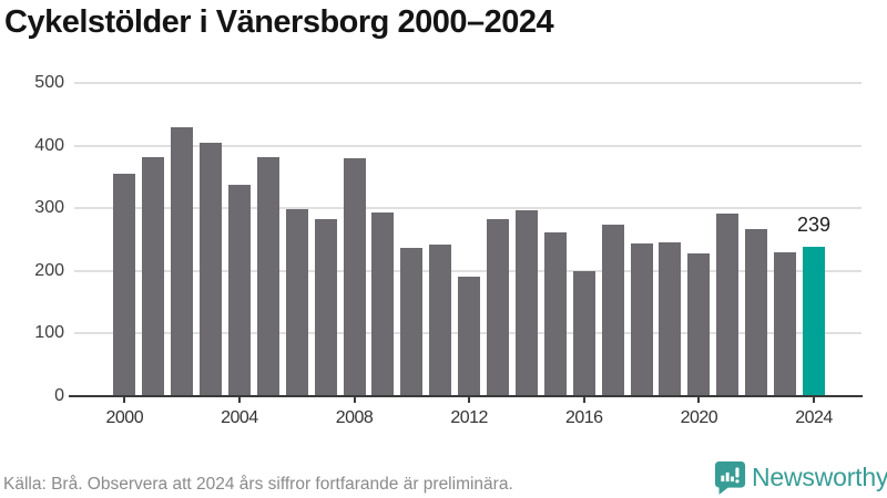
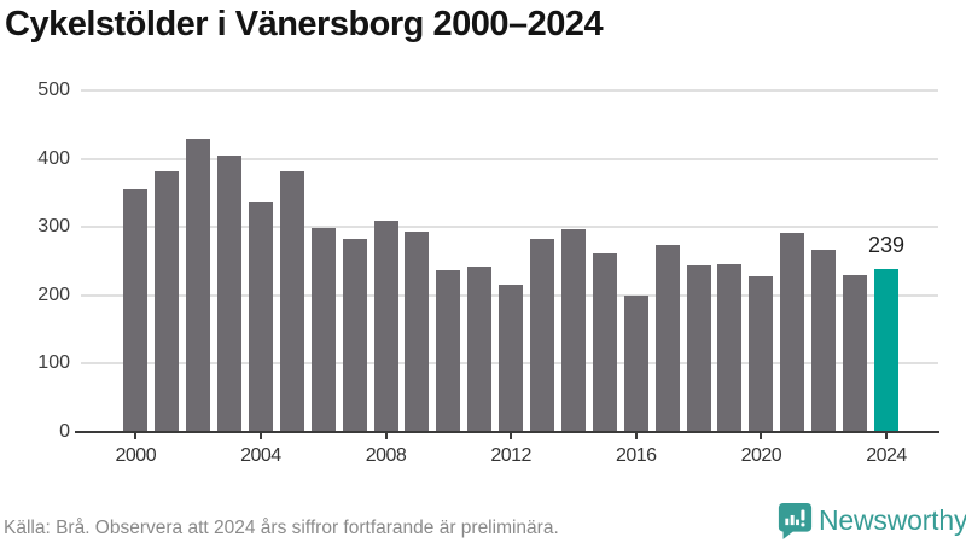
2008: 380 -> 310
2012: 190 -> 220
